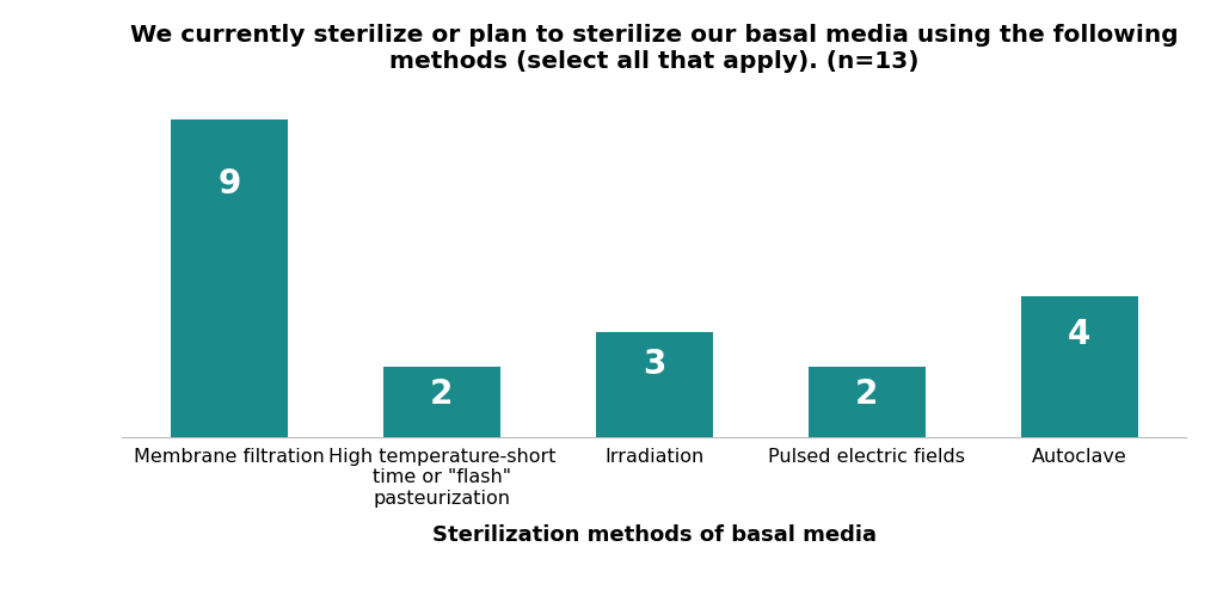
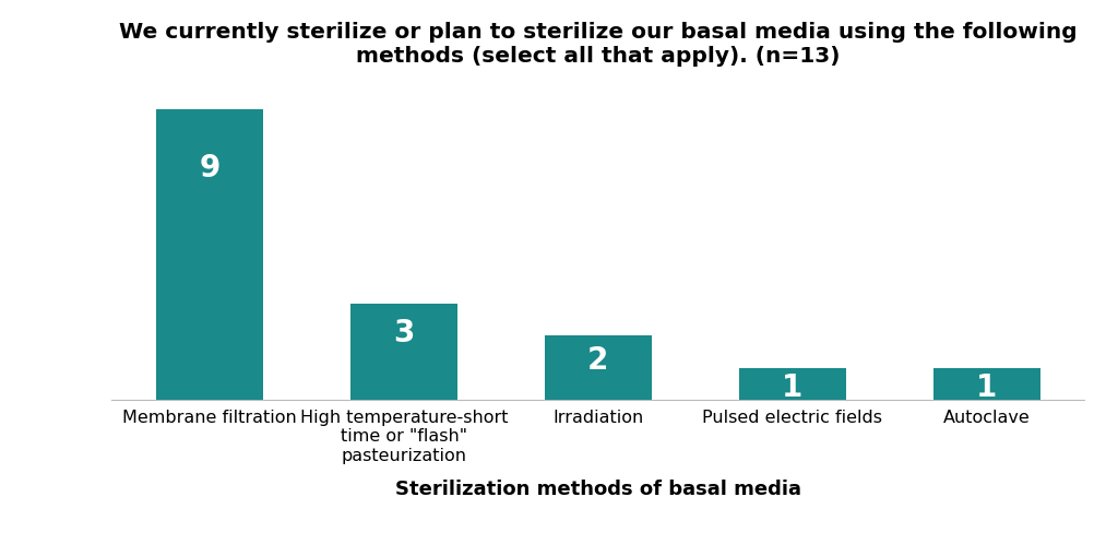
High temperature-short time or "flash" pasteurization: 2 -> 3
Irradiation: 3 -> 2
Pulsed electric fields: 2 -> 1
Autoclave: 4 -> 1
